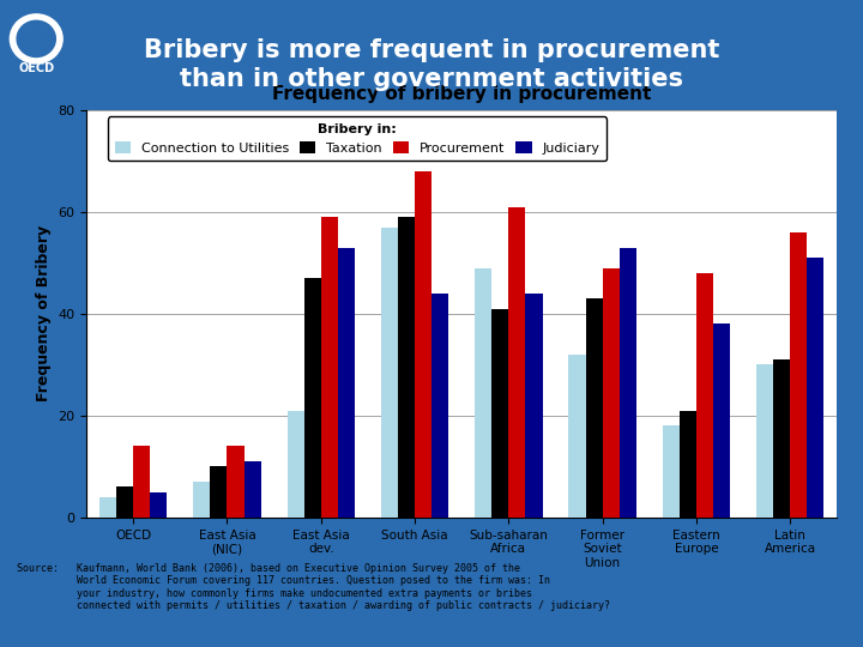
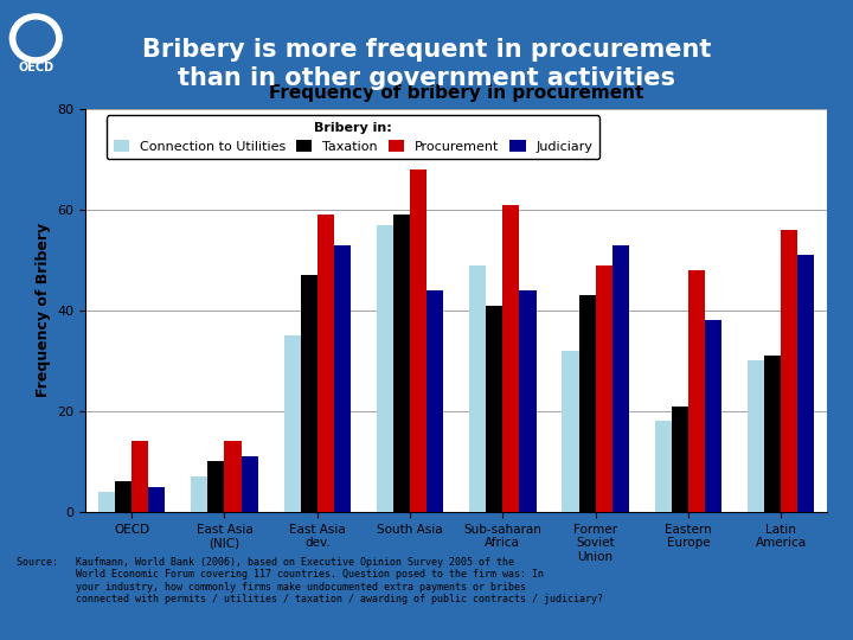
Connection to Utilities/East Asia dev.: 21 -> 35
